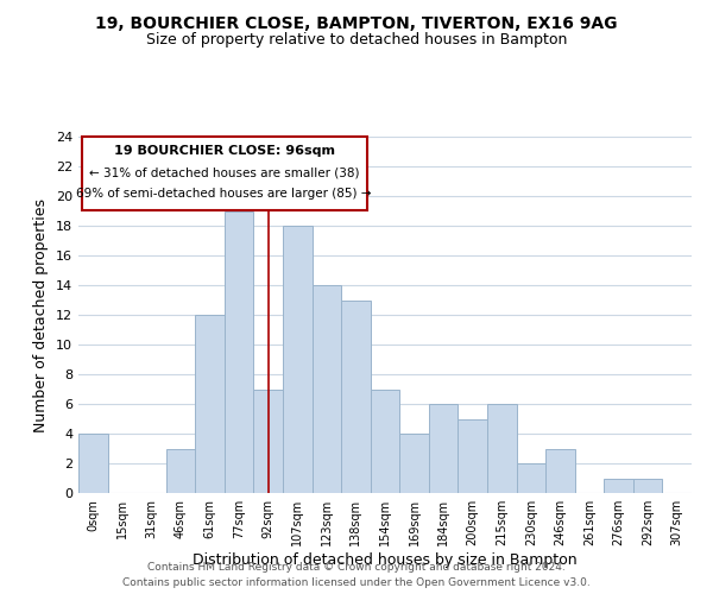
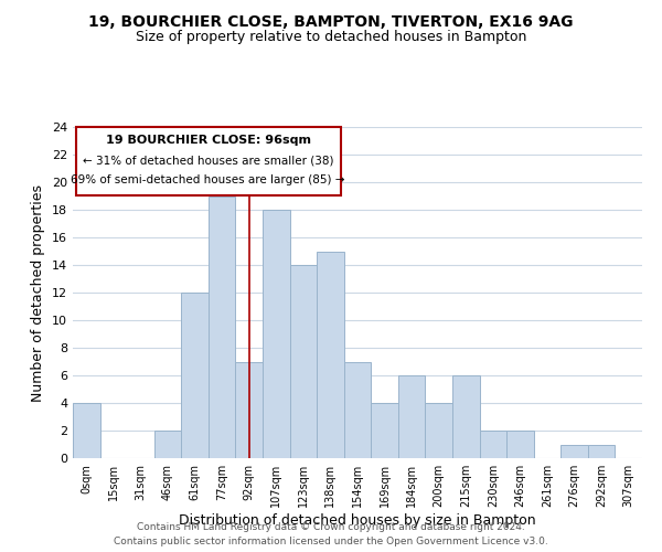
46sqm: 3 -> 2
138sqm: 13 -> 15
200sqm: 5 -> 4
246sqm: 3 -> 2
